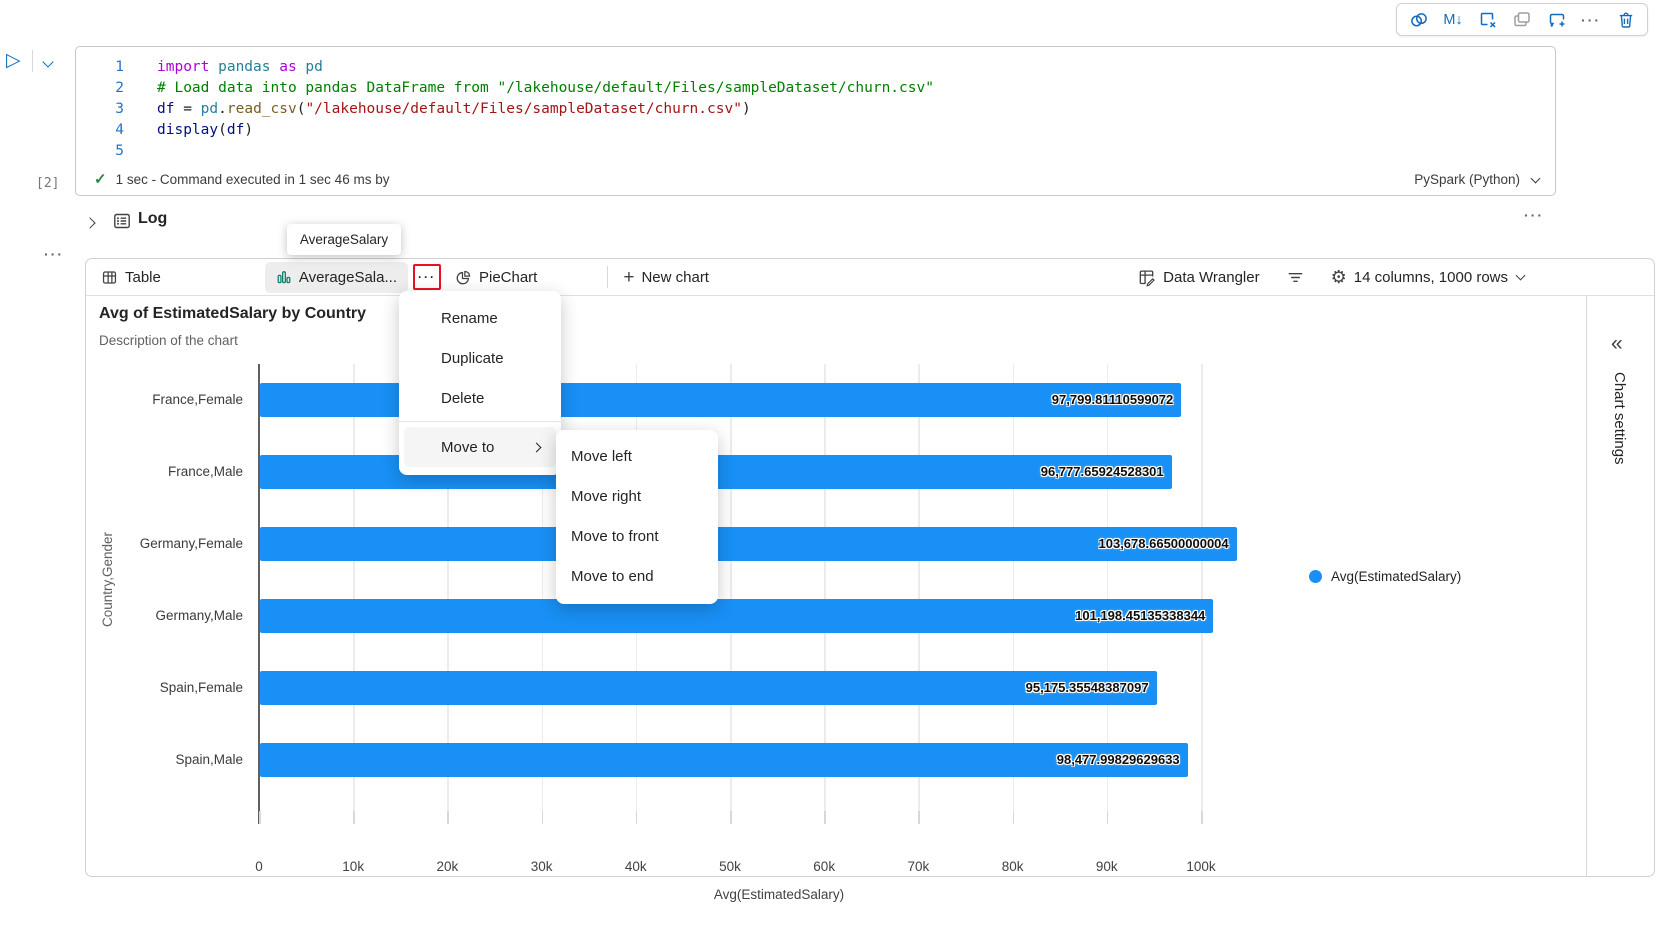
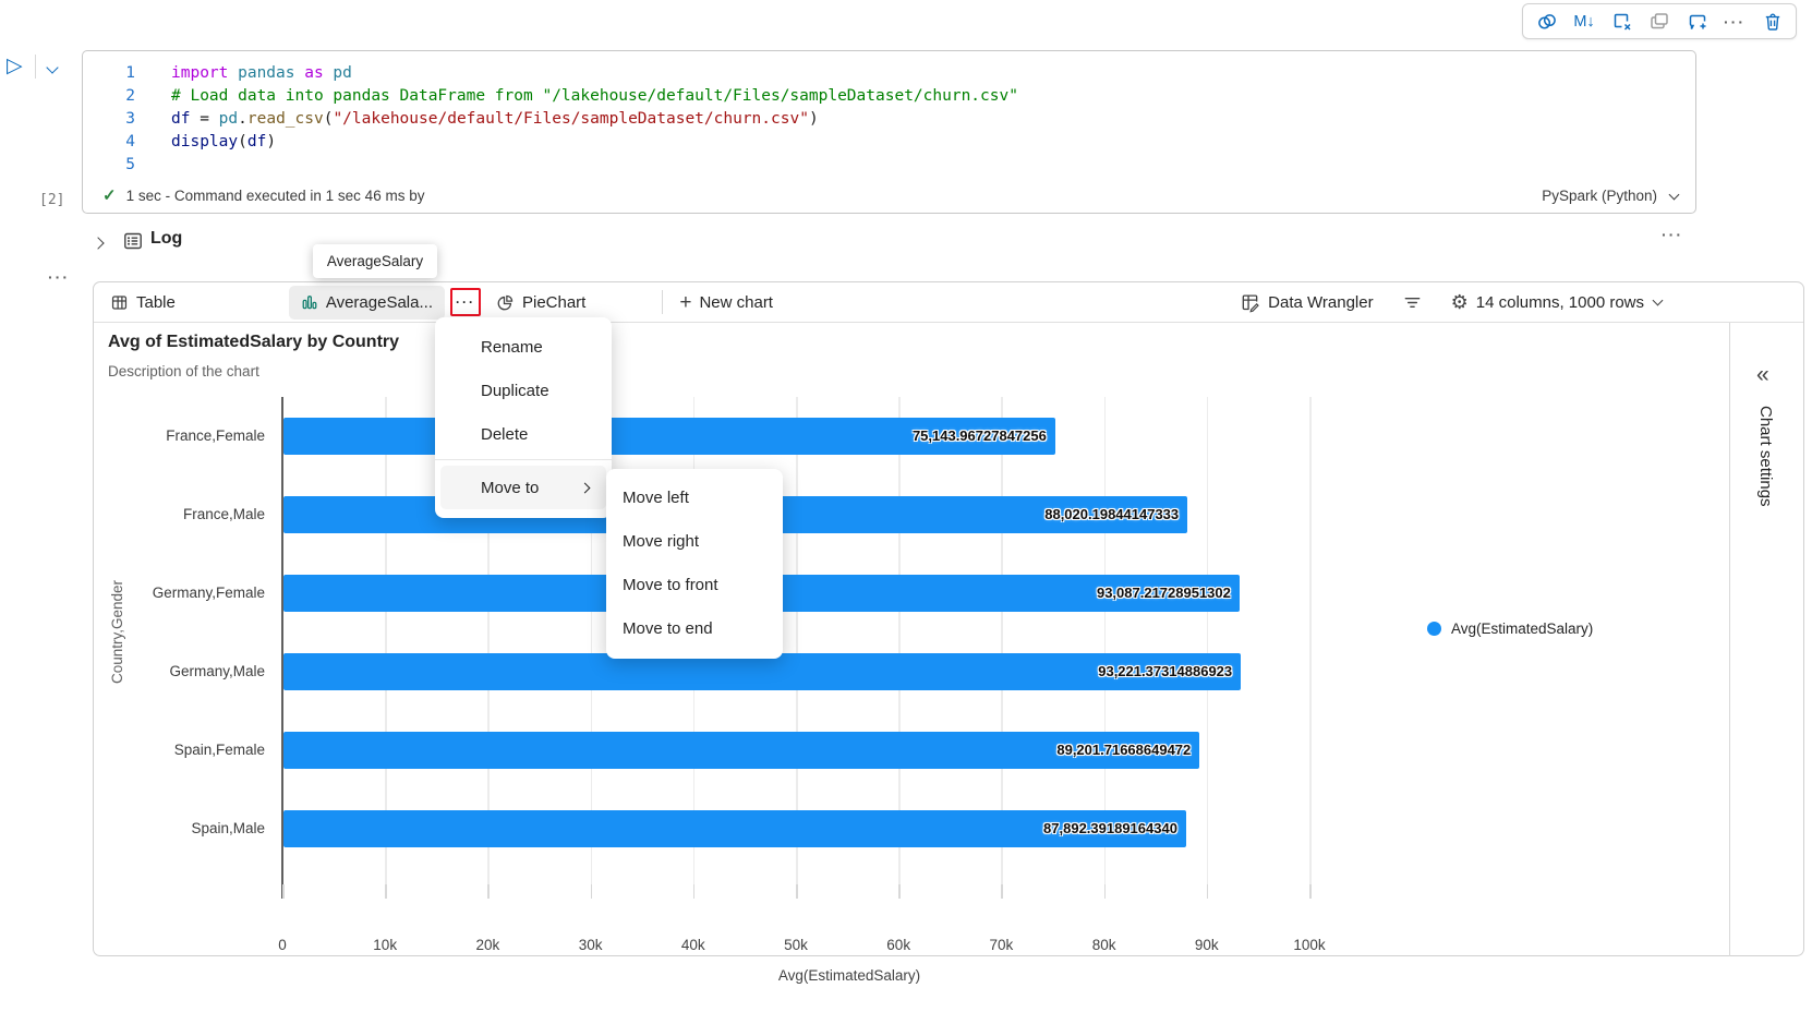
France,Female: 97,799.81110599072 -> 75,143.96727847256
France,Male: 96,777.65924528301 -> 88,020.19844147333
Germany,Female: 103,678.66500000004 -> 93,087.21728951302
Germany,Male: 101,198.45135338344 -> 93,221.37314886923
Spain,Female: 95,175.35548387097 -> 89,201.71668649472
Spain,Male: 98,477.99829629633 -> 87,892.39189164340
